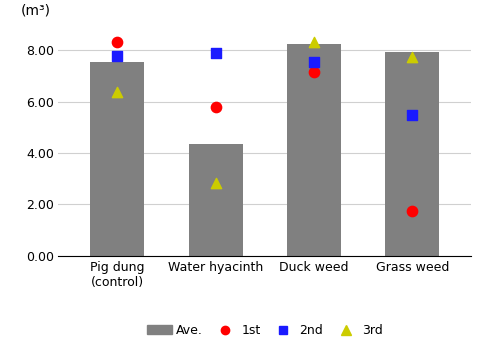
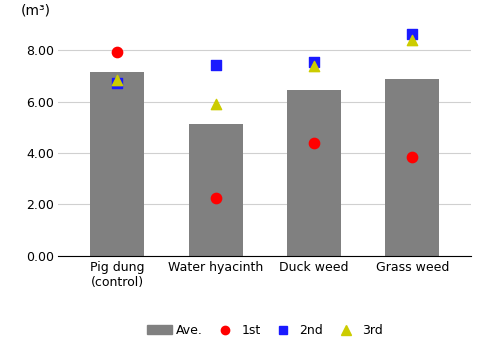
Ave./Pig dung (control): 7.55 -> 7.15
1st/Pig dung (control): 8.35 -> 7.95
2nd/Pig dung (control): 7.80 -> 6.75
3rd/Pig dung (control): 6.40 -> 6.85
Ave./Water hyacinth: 4.35 -> 5.15
1st/Water hyacinth: 5.80 -> 2.25
2nd/Water hyacinth: 7.90 -> 7.45
3rd/Water hyacinth: 2.85 -> 5.90
Ave./Duck weed: 8.25 -> 6.45
1st/Duck weed: 7.15 -> 4.40
3rd/Duck weed: 8.35 -> 7.40
Ave./Grass weed: 7.95 -> 6.90
1st/Grass weed: 1.75 -> 3.85
2nd/Grass weed: 5.50 -> 8.65
3rd/Grass weed: 7.75 -> 8.40
